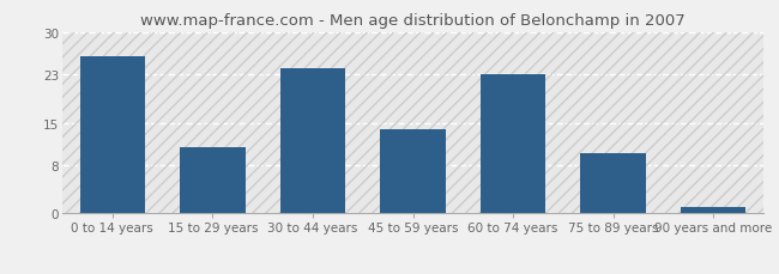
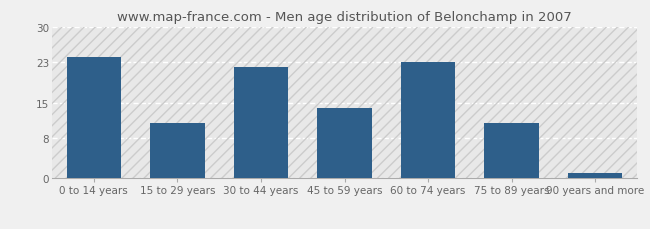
0 to 14 years: 26 -> 24
30 to 44 years: 24 -> 22
75 to 89 years: 10 -> 11
